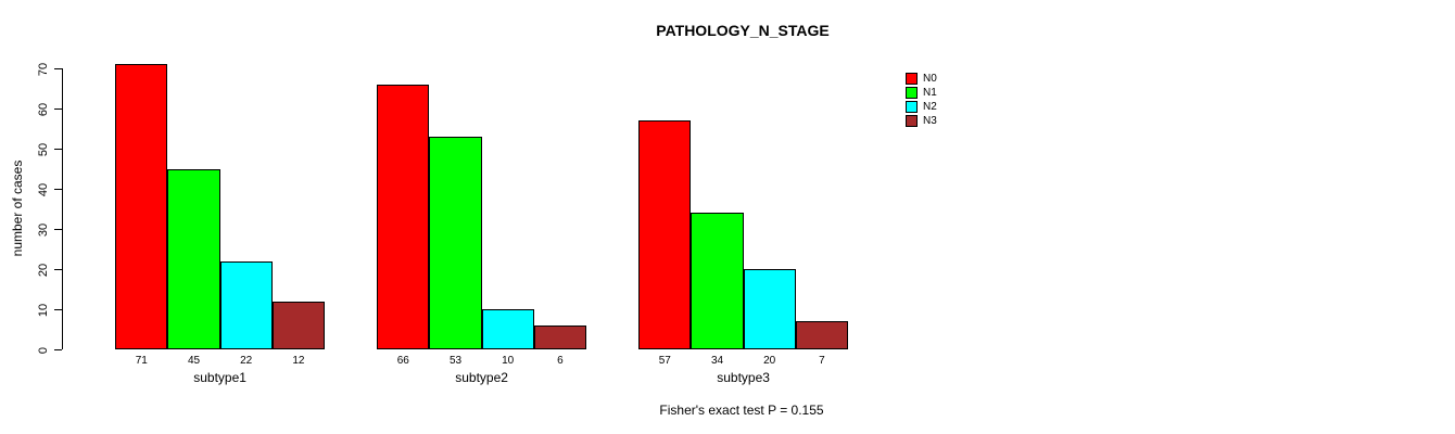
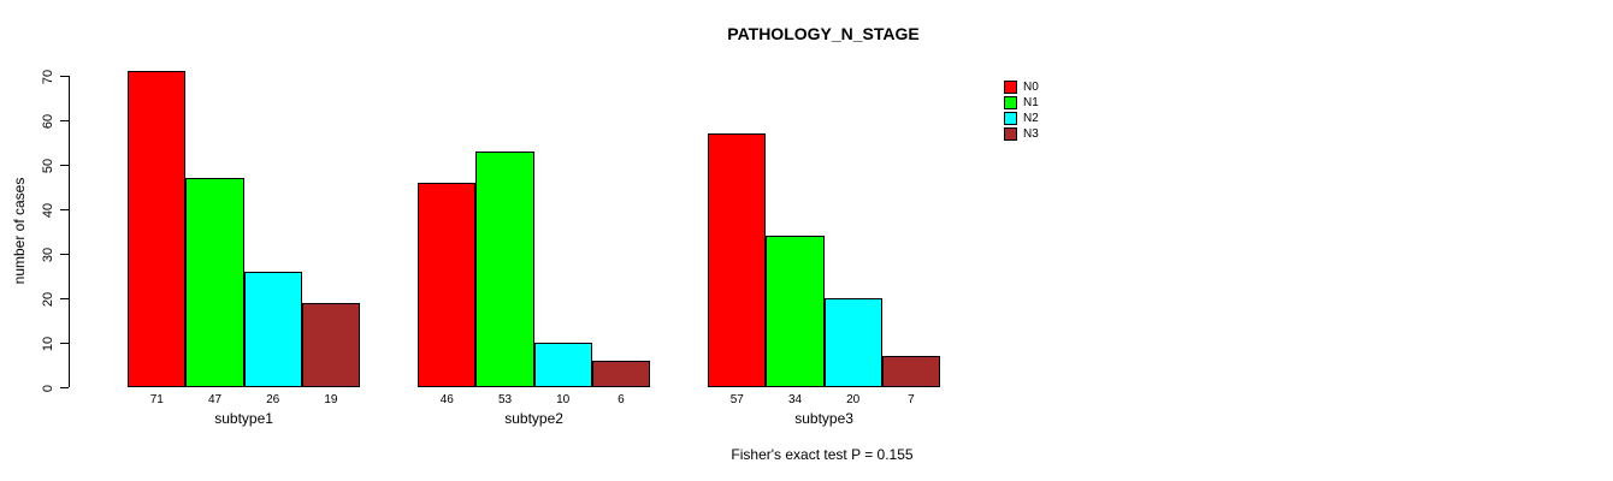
N1/subtype1: 45 -> 47
N2/subtype1: 22 -> 26
N3/subtype1: 12 -> 19
N0/subtype2: 66 -> 46
